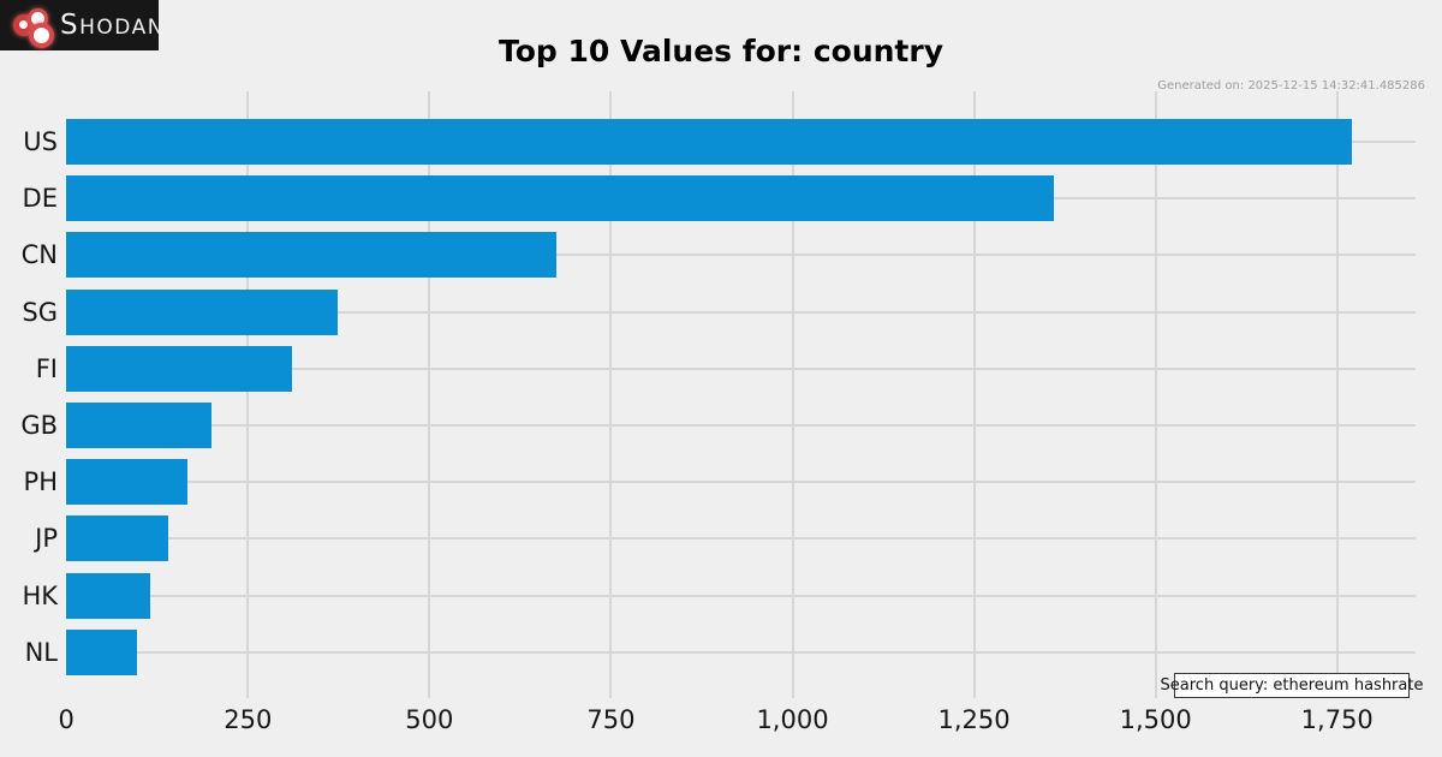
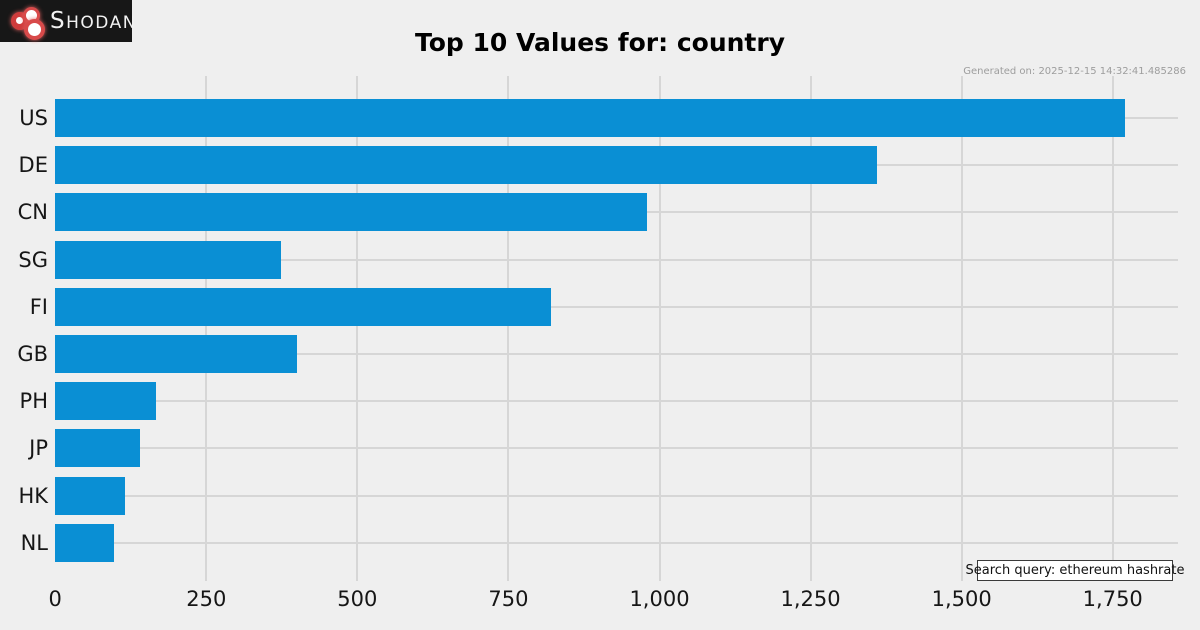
CN: 680 -> 980
FI: 310 -> 820
GB: 200 -> 400
